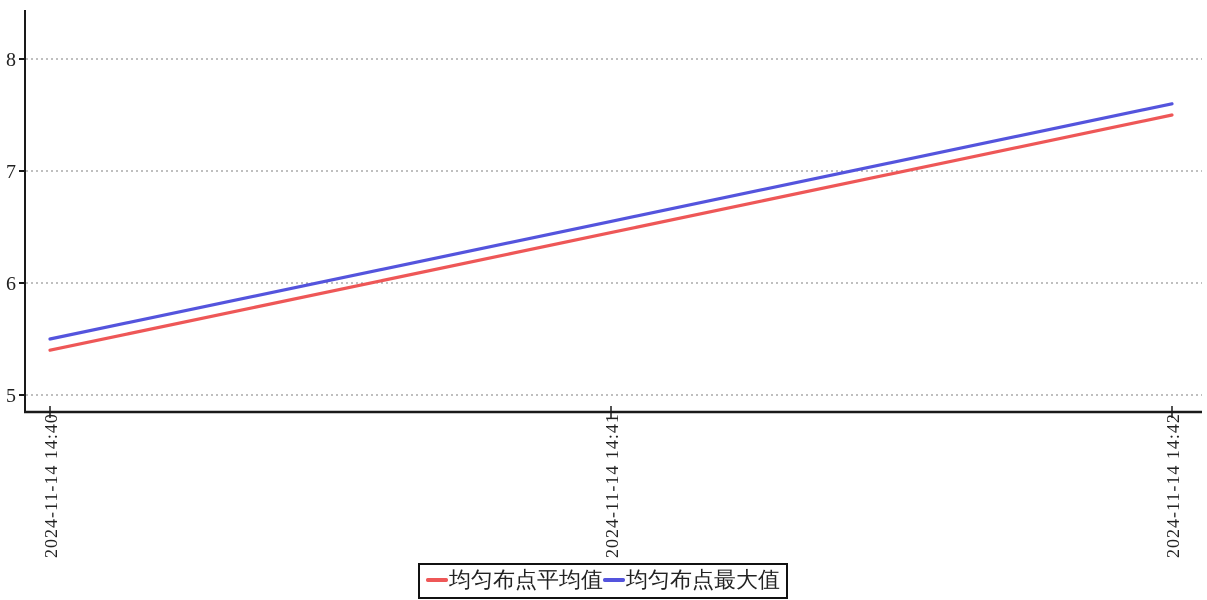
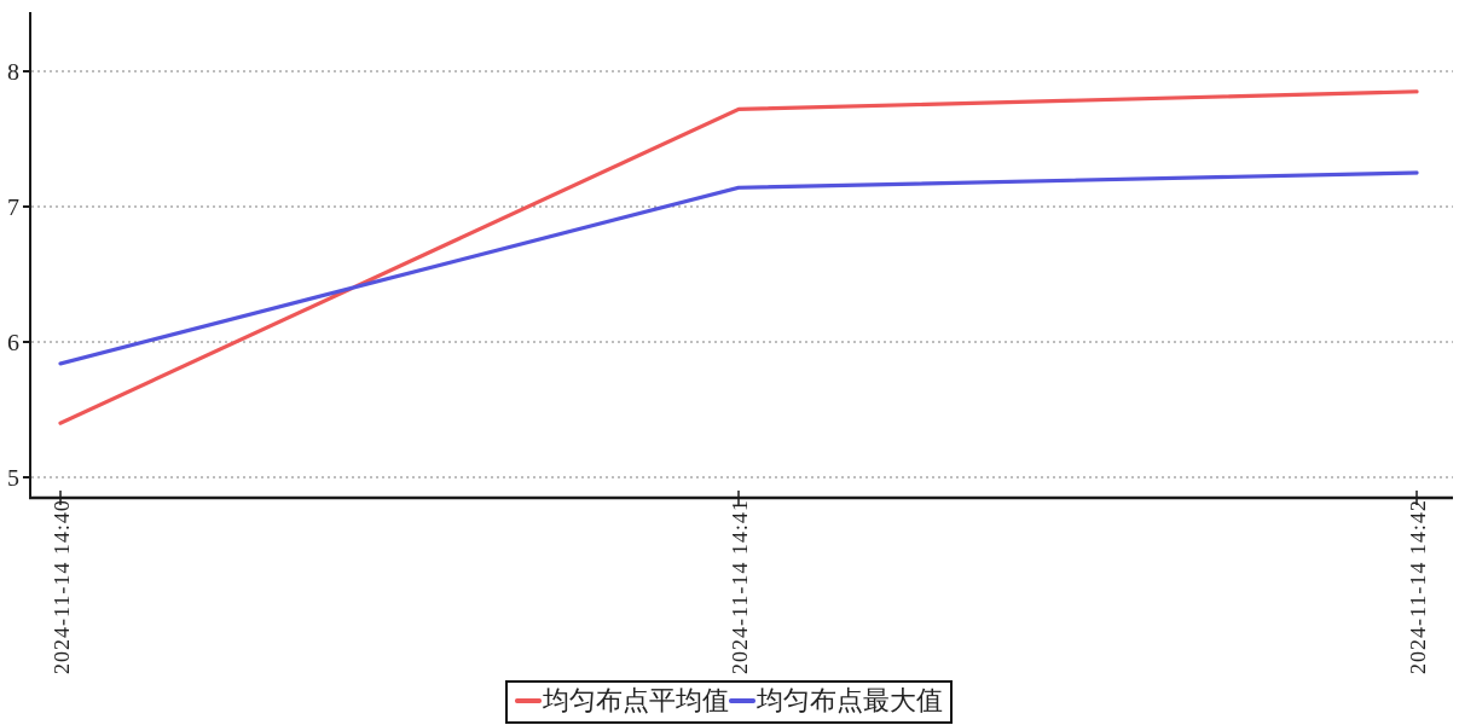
均匀布点最大值/2024-11-14 14:40: 5.50 -> 5.84
均匀布点平均值/2024-11-14 14:41: 6.45 -> 7.72
均匀布点最大值/2024-11-14 14:41: 6.55 -> 7.14
均匀布点平均值/2024-11-14 14:42: 7.50 -> 7.85
均匀布点最大值/2024-11-14 14:42: 7.60 -> 7.25
